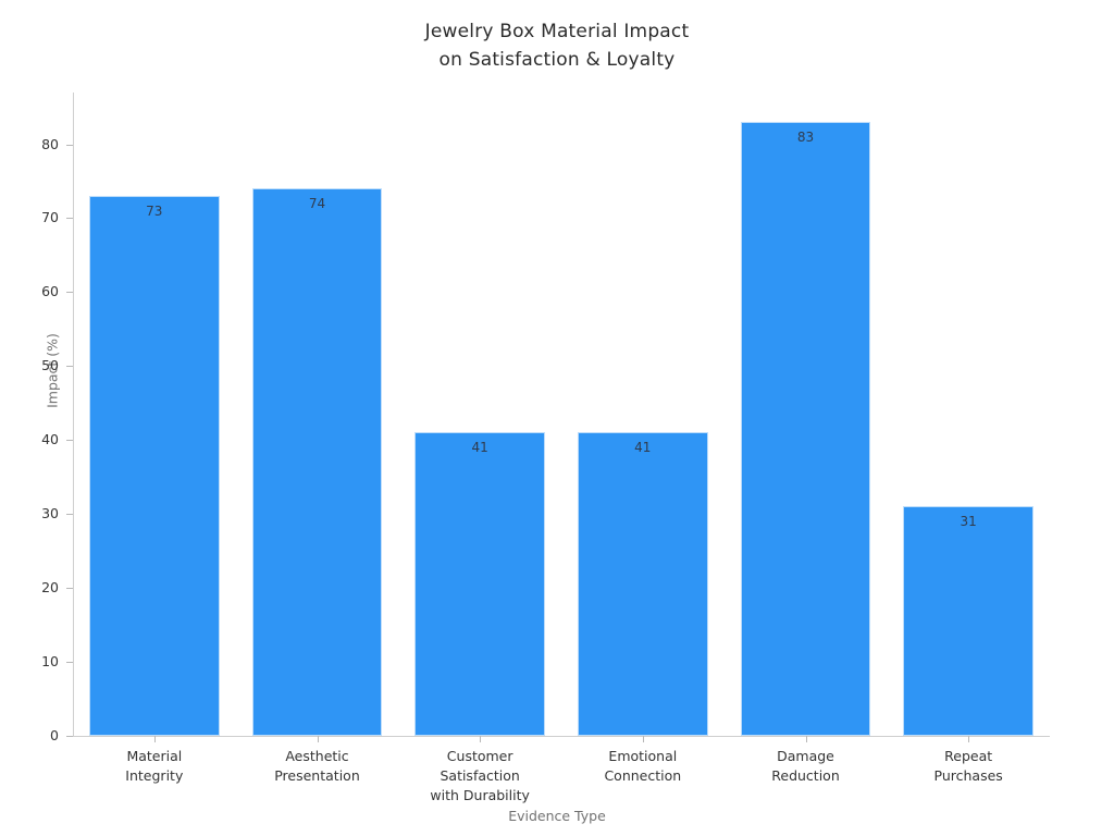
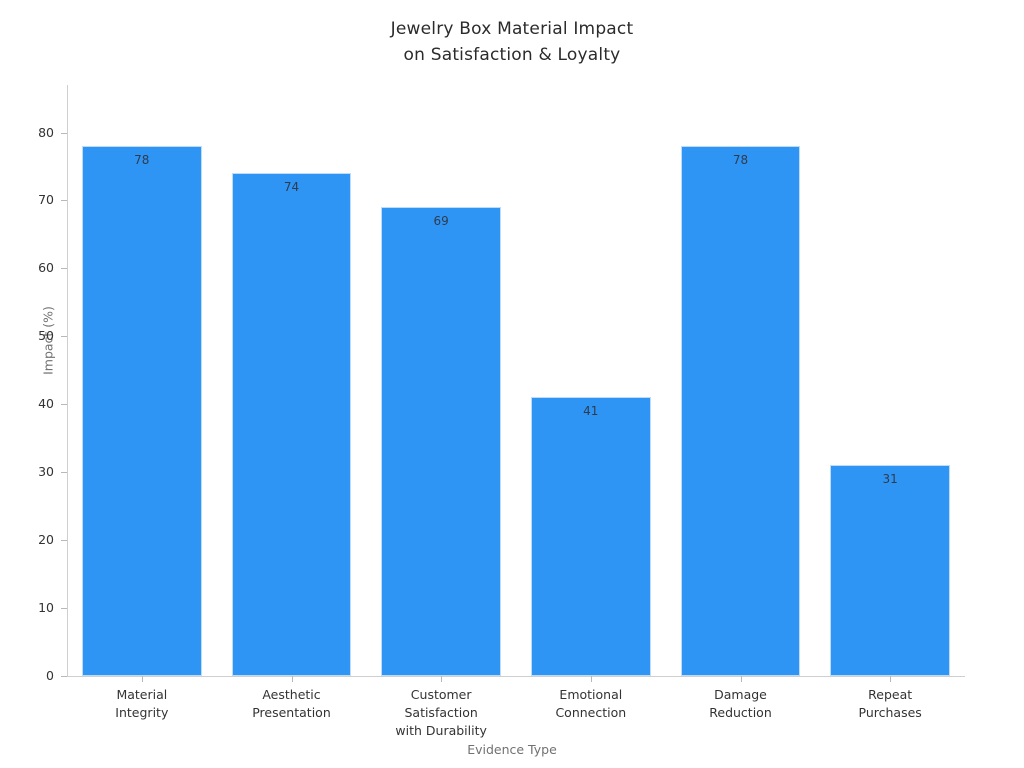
Material Integrity: 73 -> 78
Customer Satisfaction with Durability: 41 -> 69
Damage Reduction: 83 -> 78
